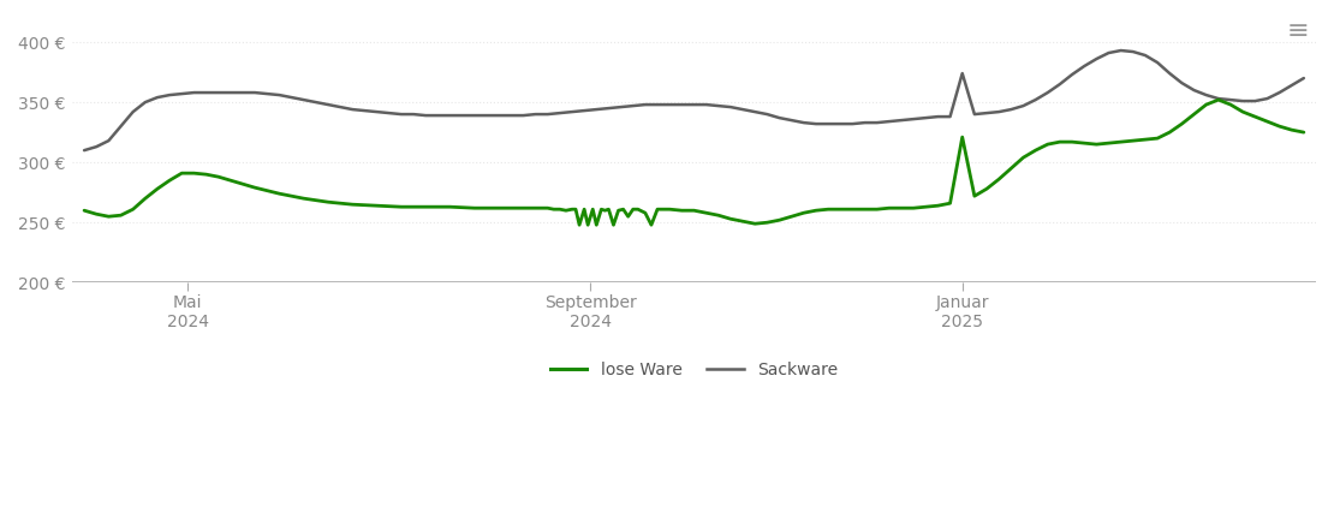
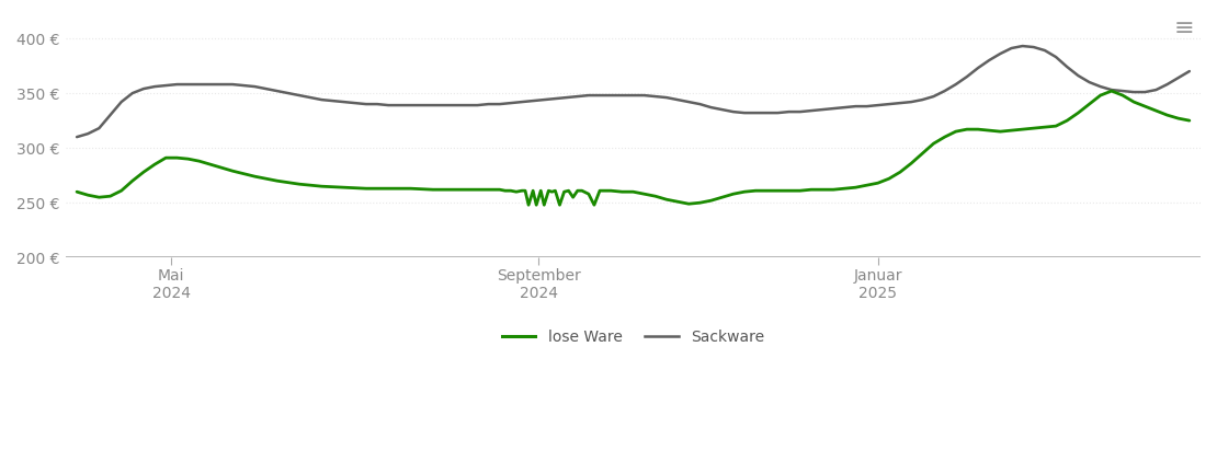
lose Ware/Januar 2025: 321 € -> 268 €
Sackware/Januar 2025: 374 € -> 339 €
